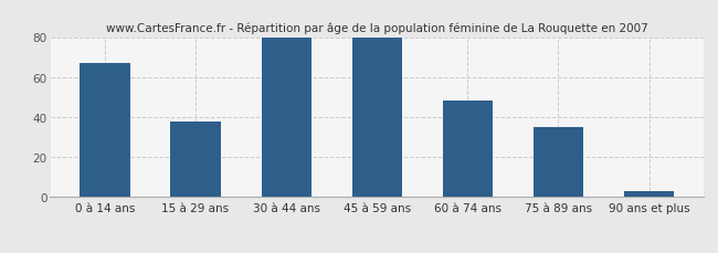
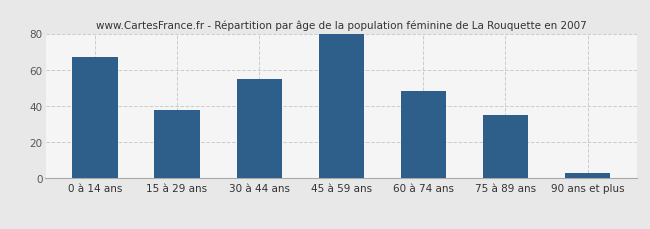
30 à 44 ans: 80 -> 55
